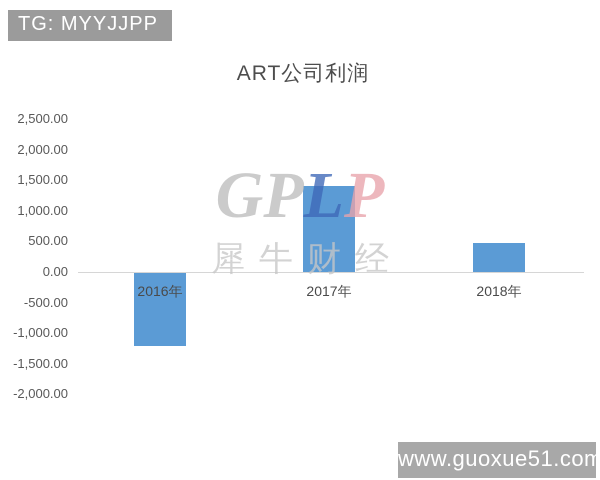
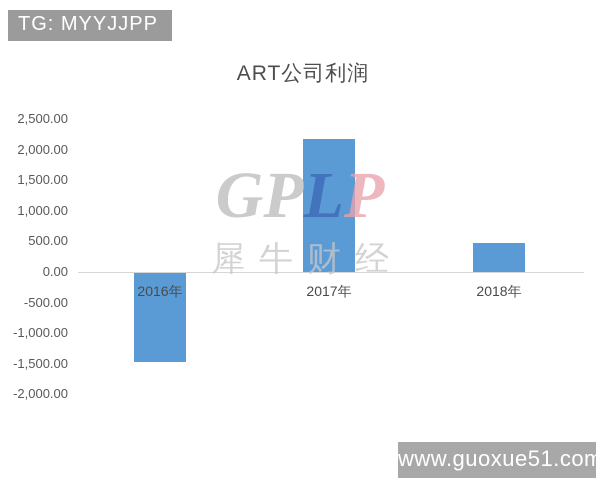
2016年: -1200 -> -1400
2017年: 1400 -> 2200
